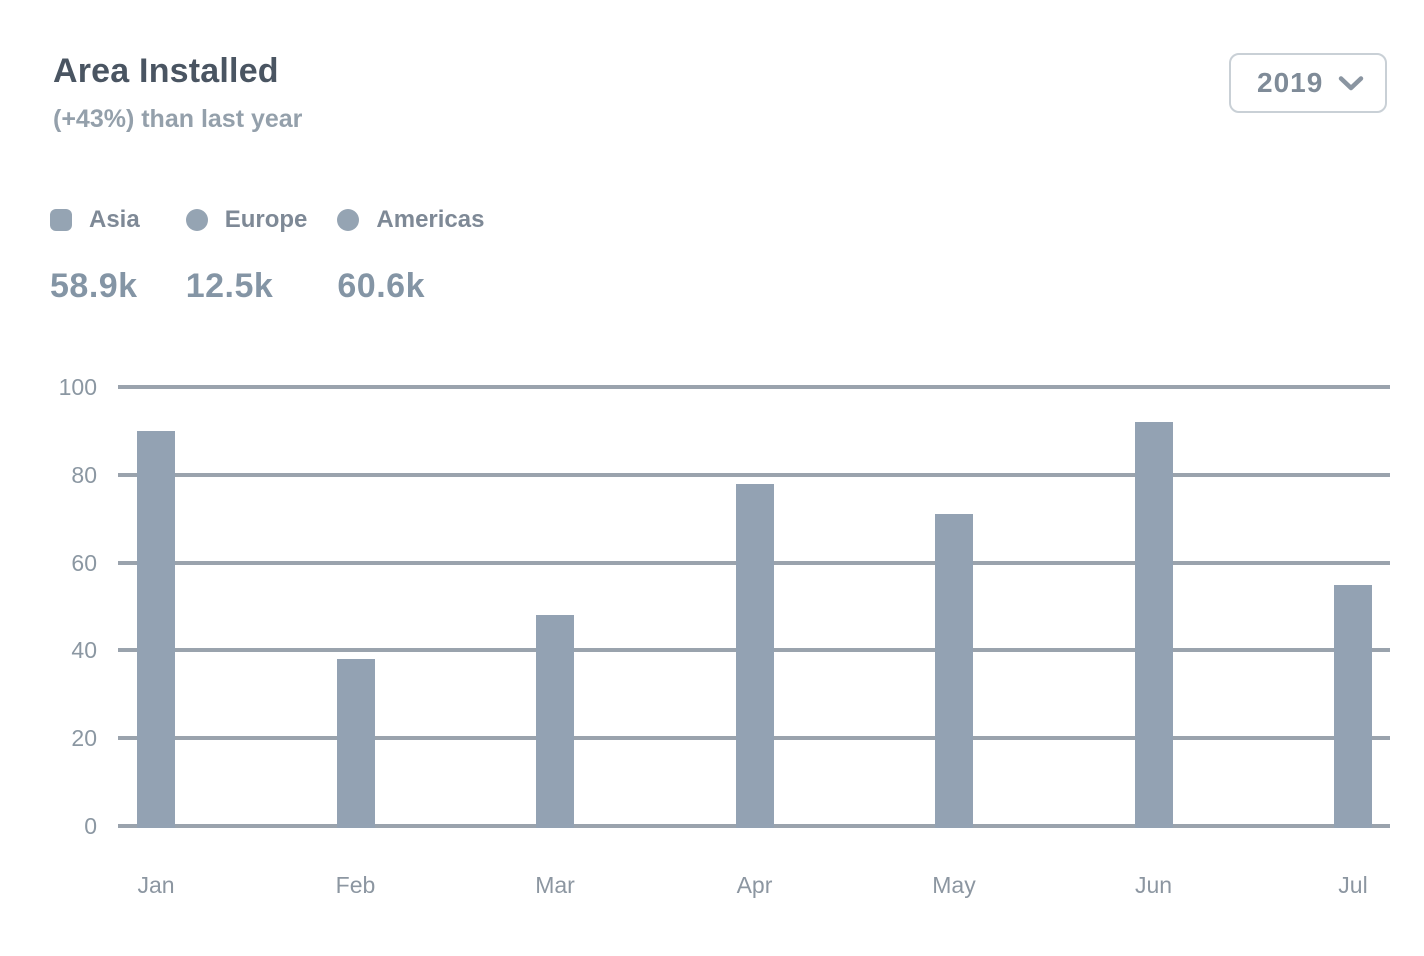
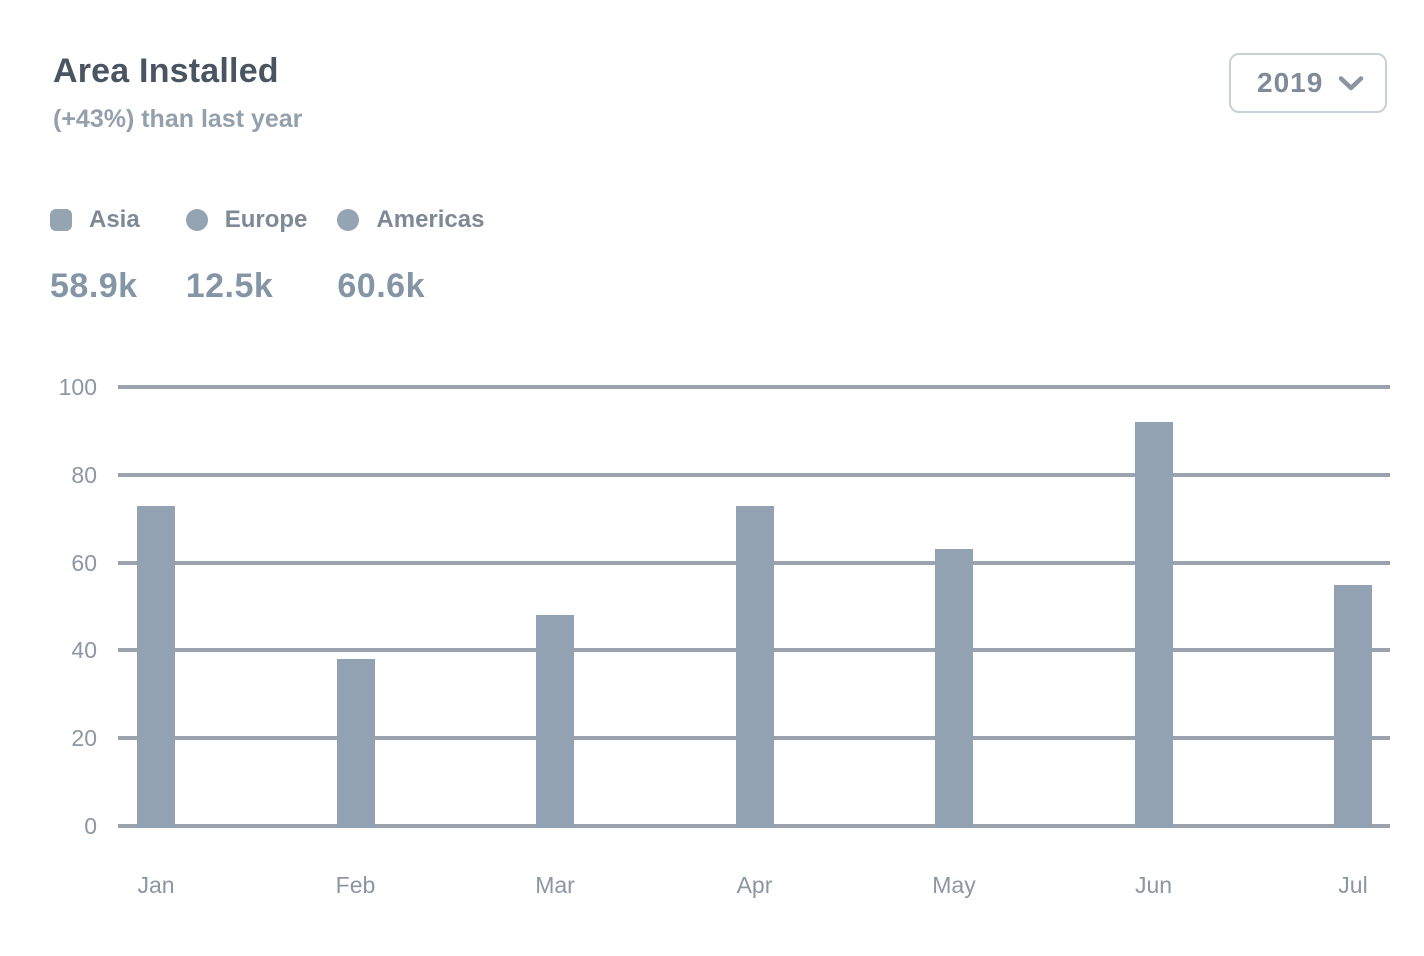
Jan: 90 -> 73
Apr: 78 -> 73
May: 71 -> 63
